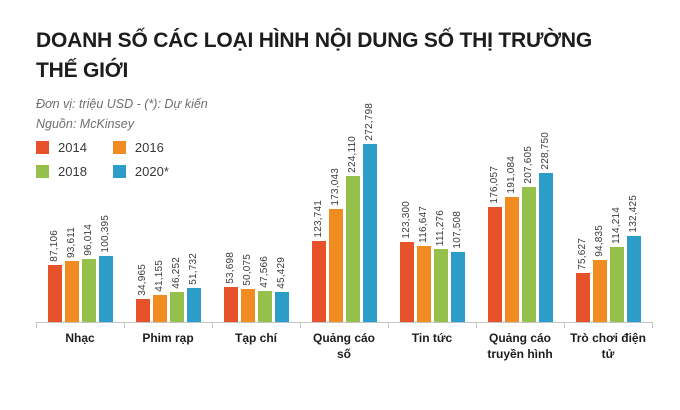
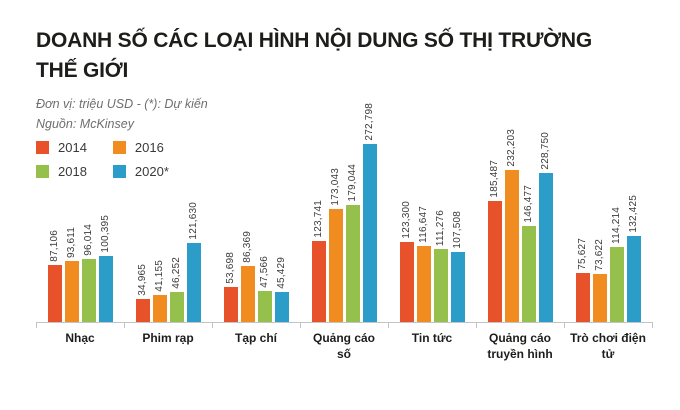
2020*/Phim rạp: 51,732 -> 121,630
2016/Tạp chí: 50,075 -> 86,369
2018/Quảng cáo số: 224,110 -> 179,044
2014/Quảng cáo truyền hình: 176,057 -> 185,487
2016/Quảng cáo truyền hình: 191,084 -> 232,203
2018/Quảng cáo truyền hình: 207,605 -> 146,477
2016/Trò chơi điện tử: 94,835 -> 73,622
